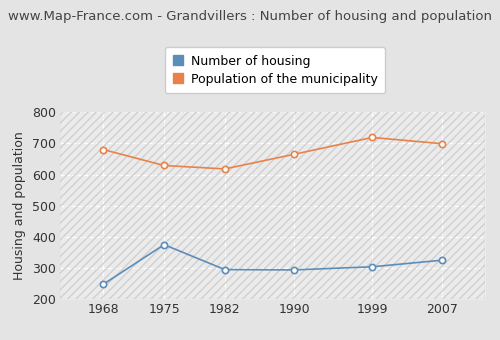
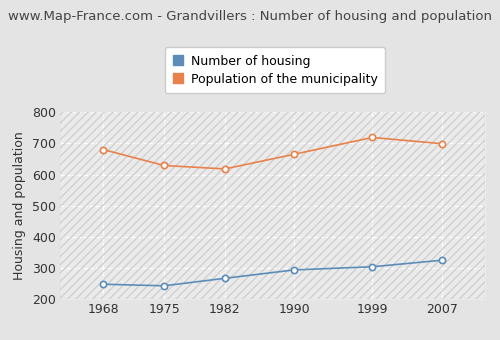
Number of housing/1975: 375 -> 243
Number of housing/1982: 295 -> 267
